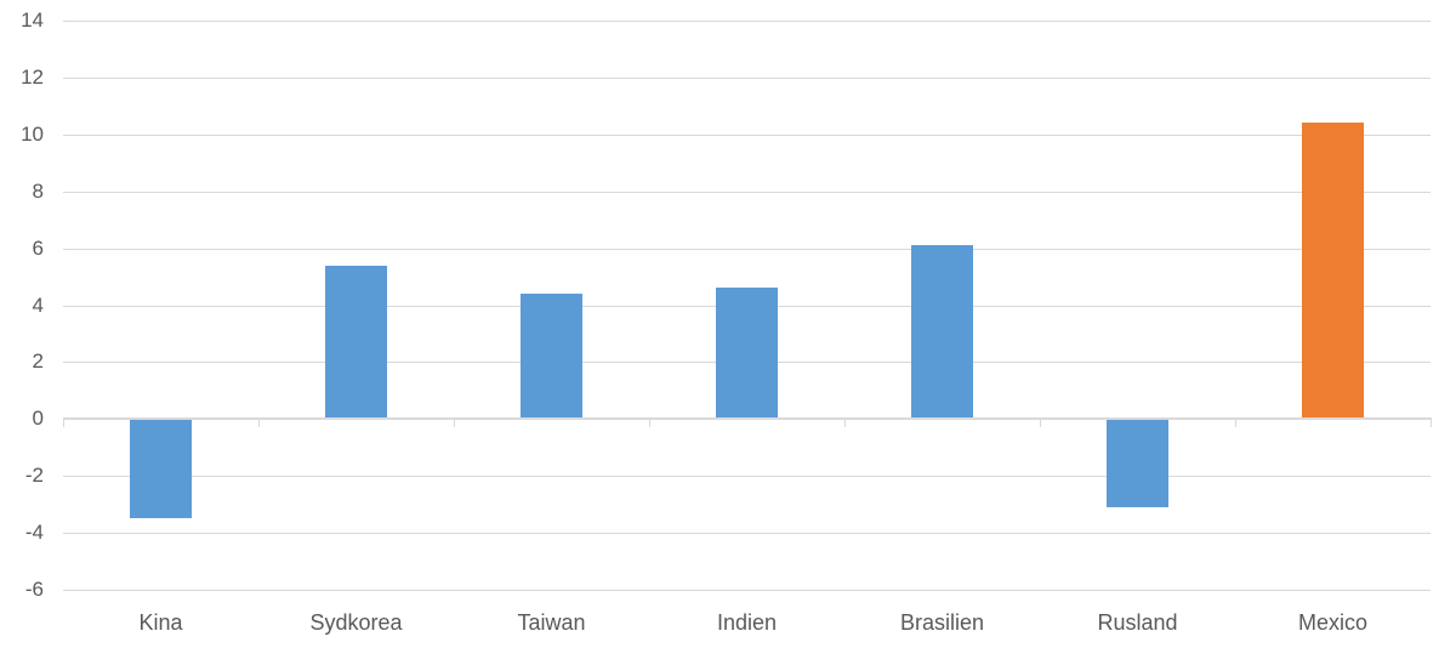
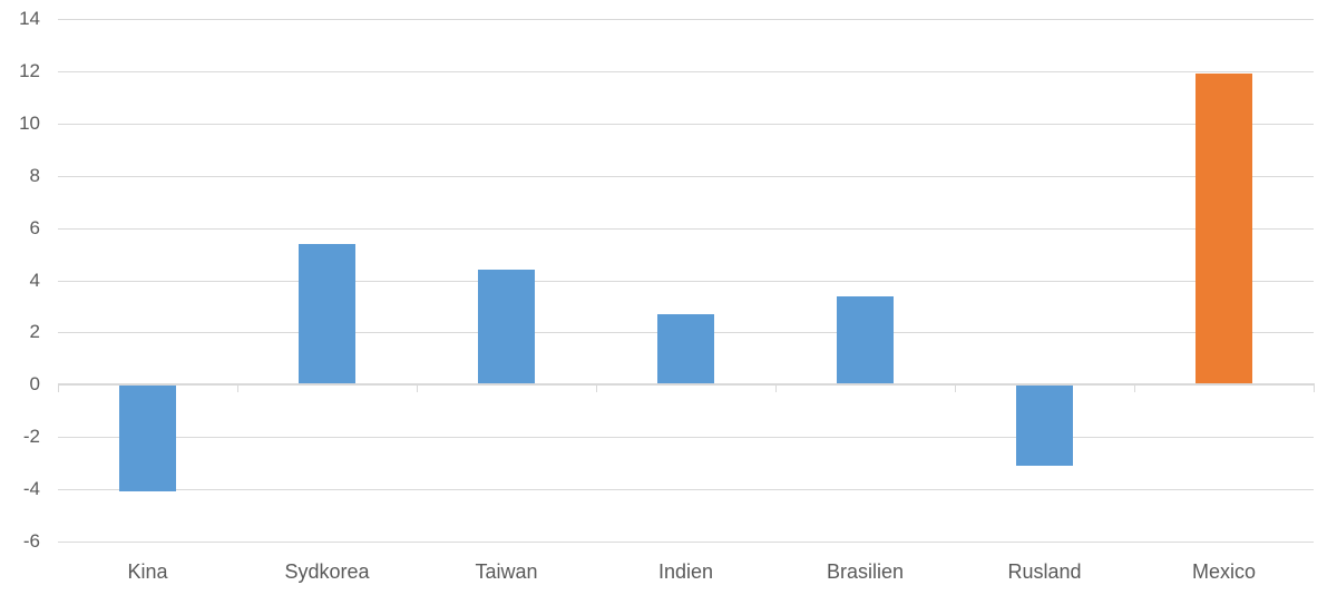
Kina: -3.5 -> -4.1
Indien: 4.6 -> 2.7
Brasilien: 6.1 -> 3.4
Mexico: 10.4 -> 11.9
